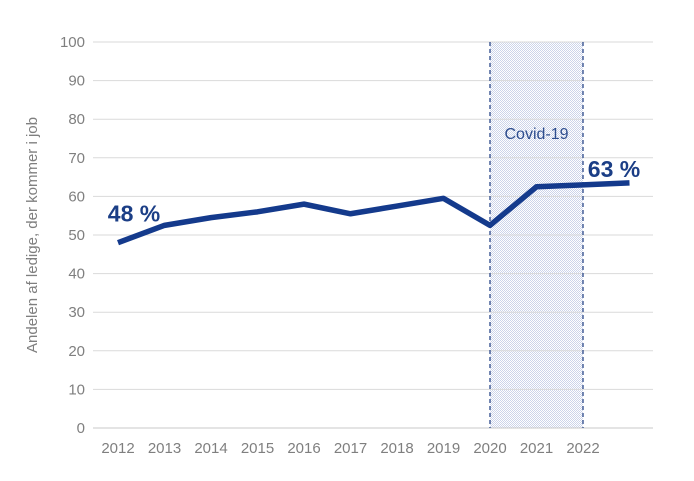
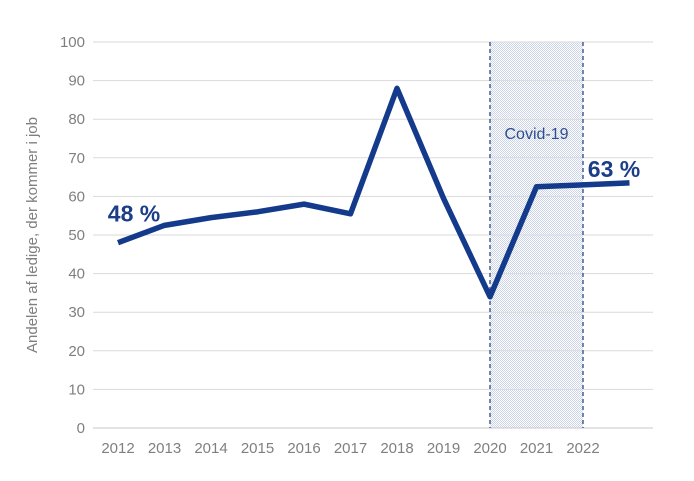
2018: 58 -> 88
2020: 52 -> 34
